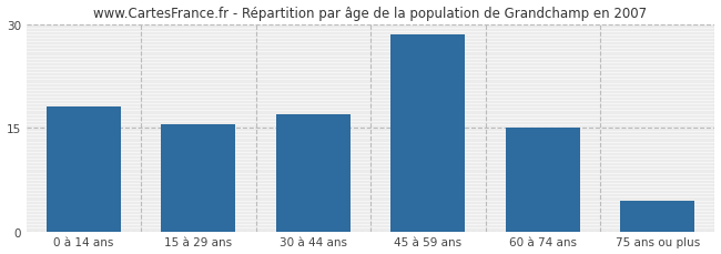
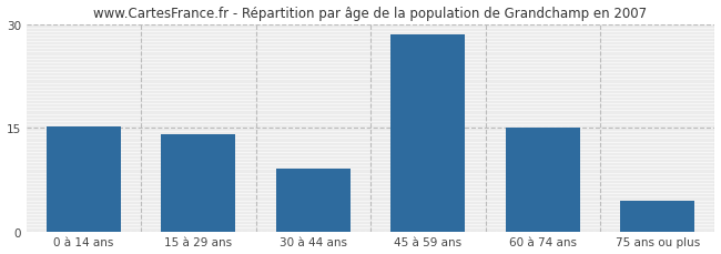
0 à 14 ans: 18.0 -> 15.2
15 à 29 ans: 15.5 -> 14.0
30 à 44 ans: 17.0 -> 9.0
